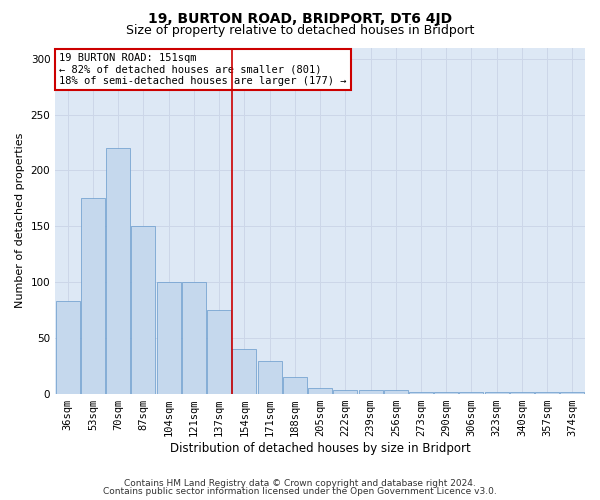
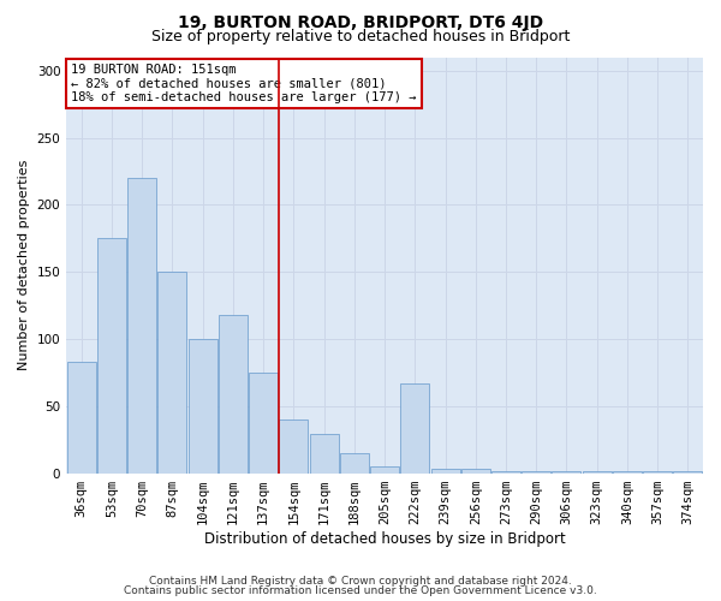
121sqm: 100 -> 118
222sqm: 4 -> 67
